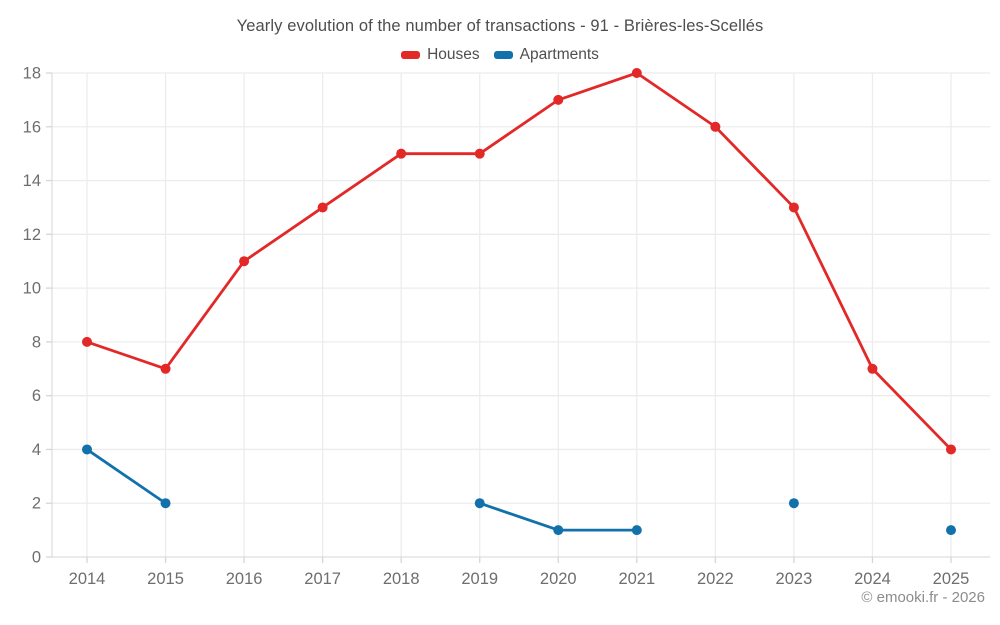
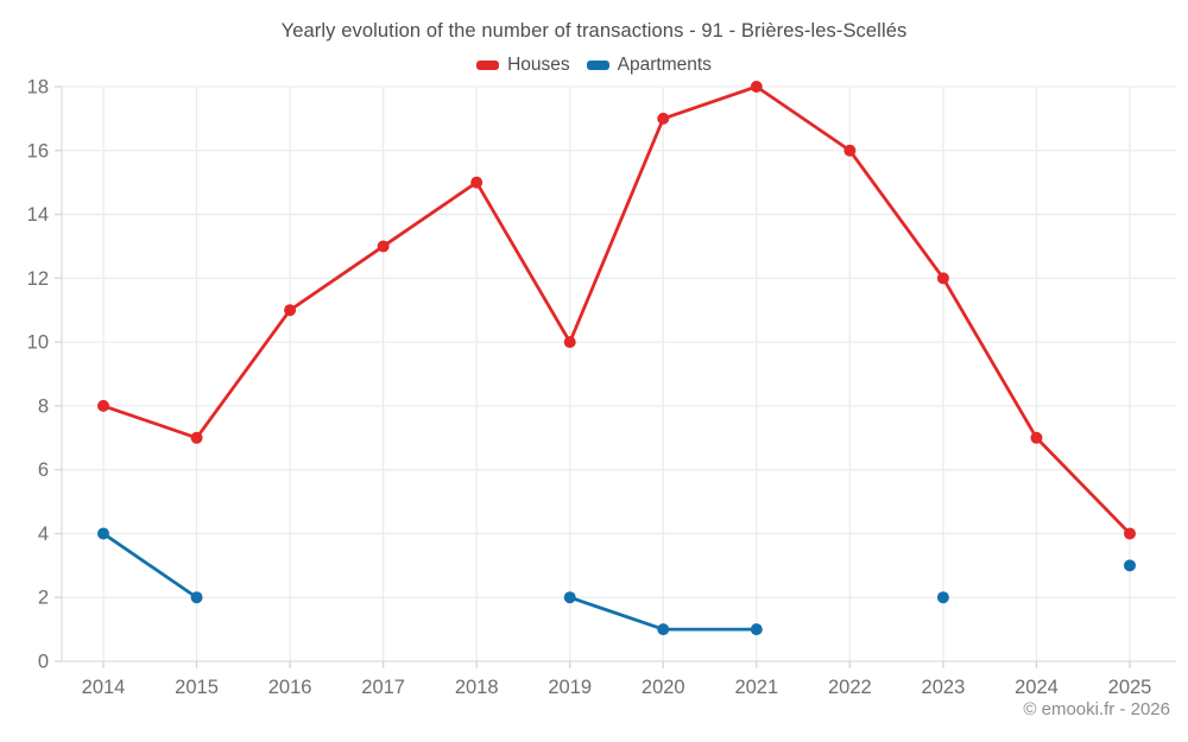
Houses/2019: 15 -> 10
Houses/2023: 13 -> 12
Apartments/2025: 1 -> 3
